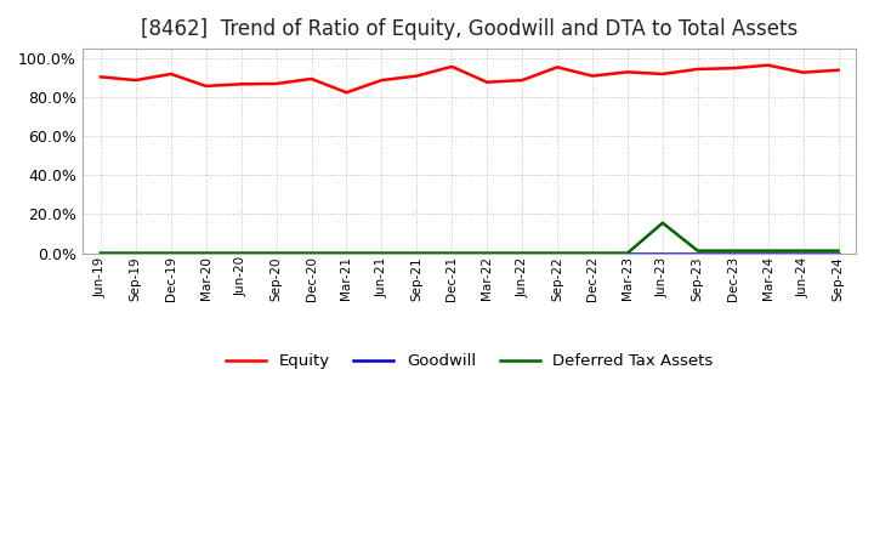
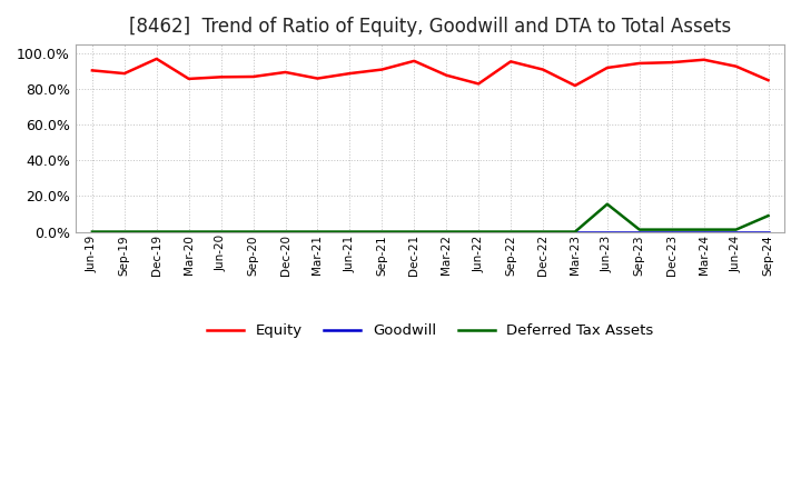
Equity/Dec-19: 92% -> 97%
Equity/Mar-21: 82% -> 86%
Equity/Jun-22: 89% -> 83%
Equity/Mar-23: 93% -> 82%
Equity/Sep-24: 94% -> 85%
Deferred Tax Assets/Sep-24: 1% -> 9%
